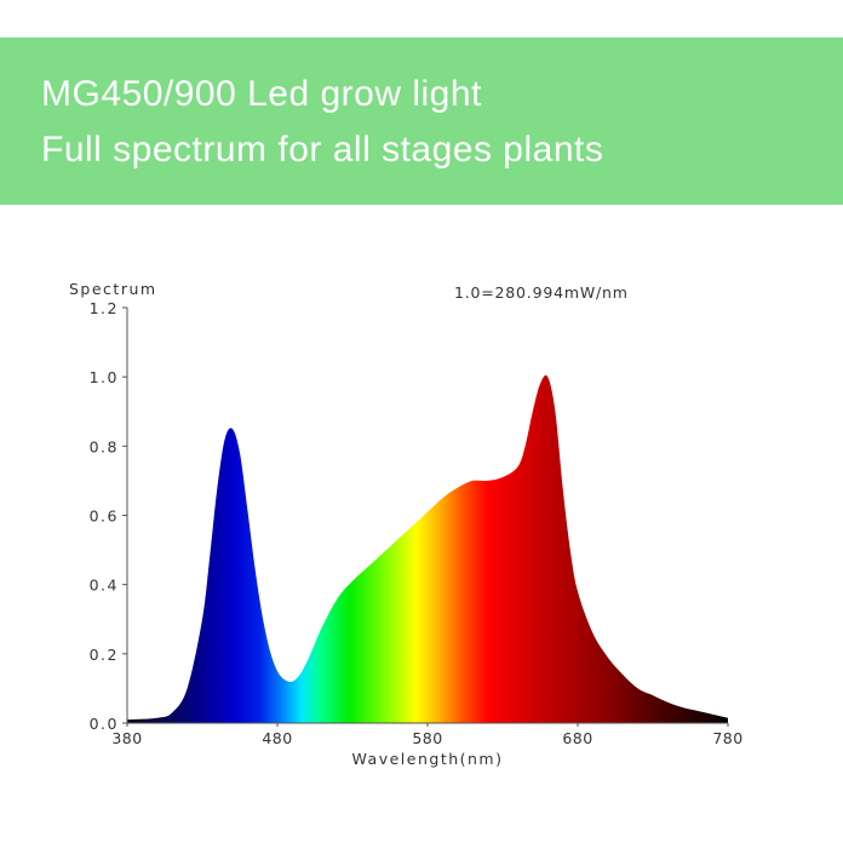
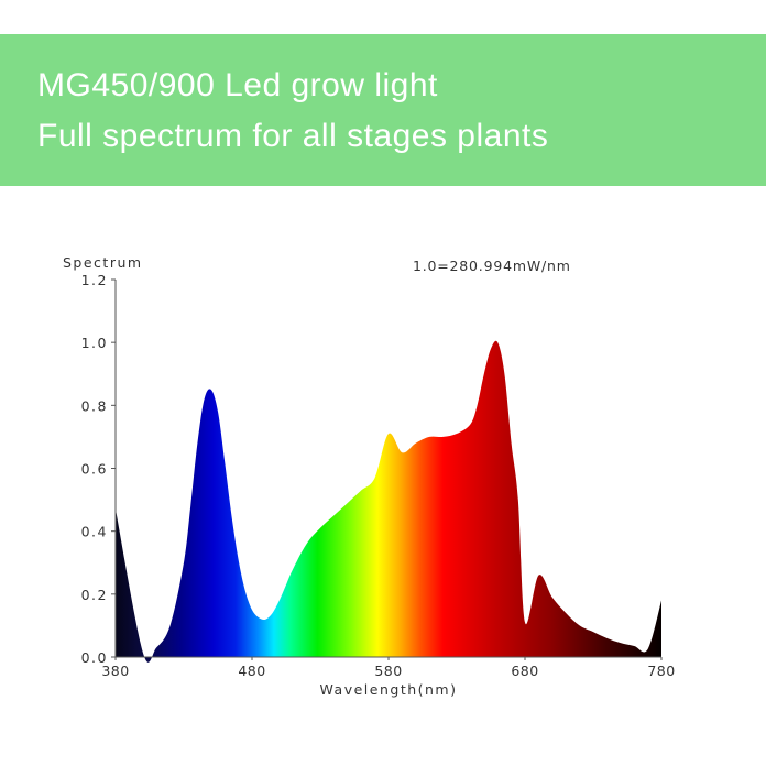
380: 0.01 -> 0.47
580: 0.61 -> 0.71
680: 0.38 -> 0.11
780: 0.01 -> 0.18
